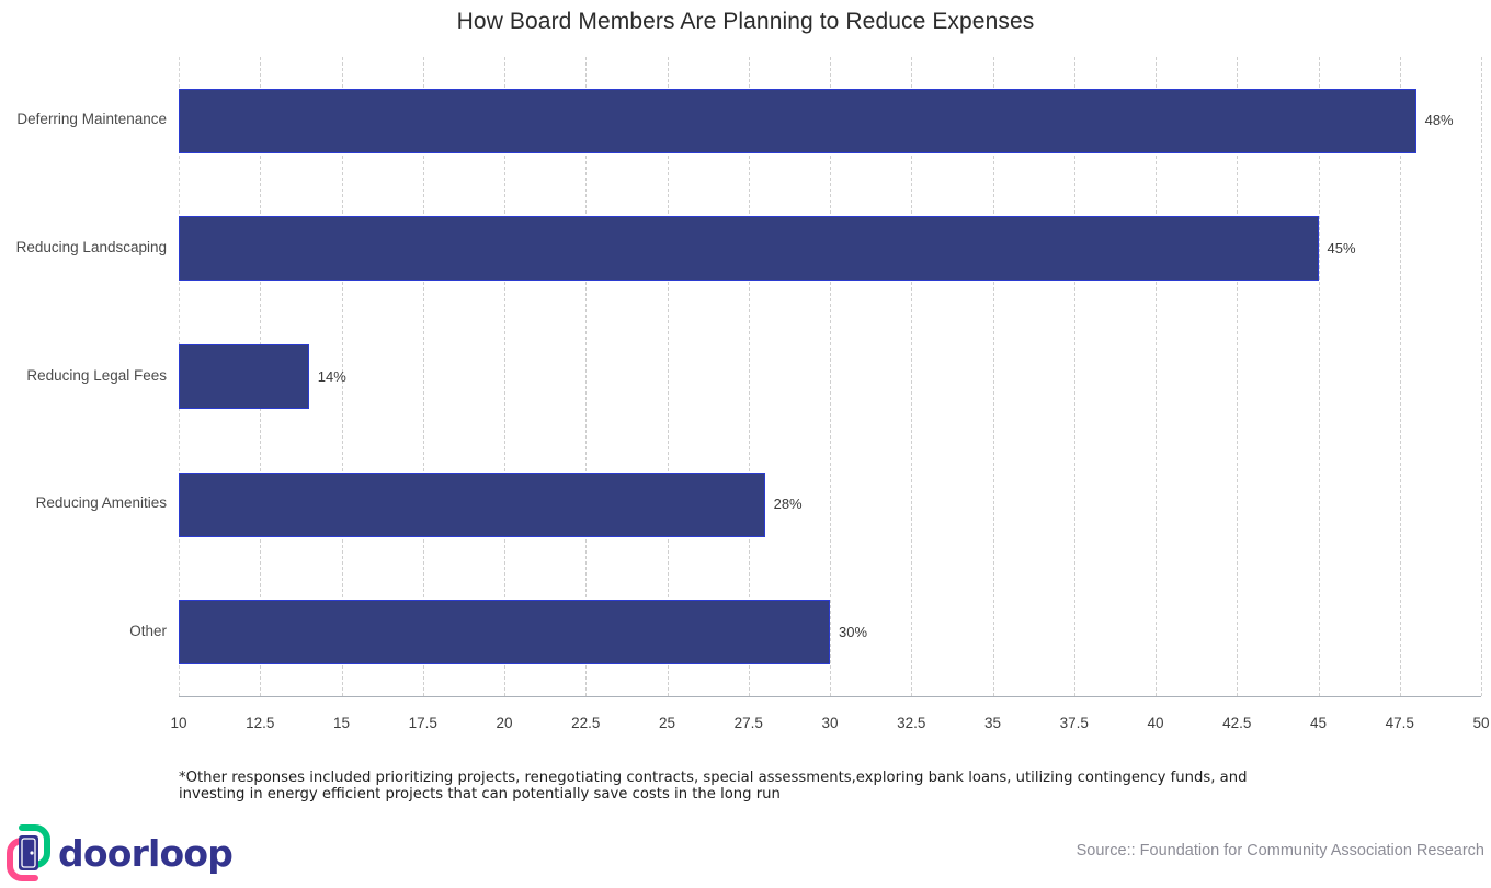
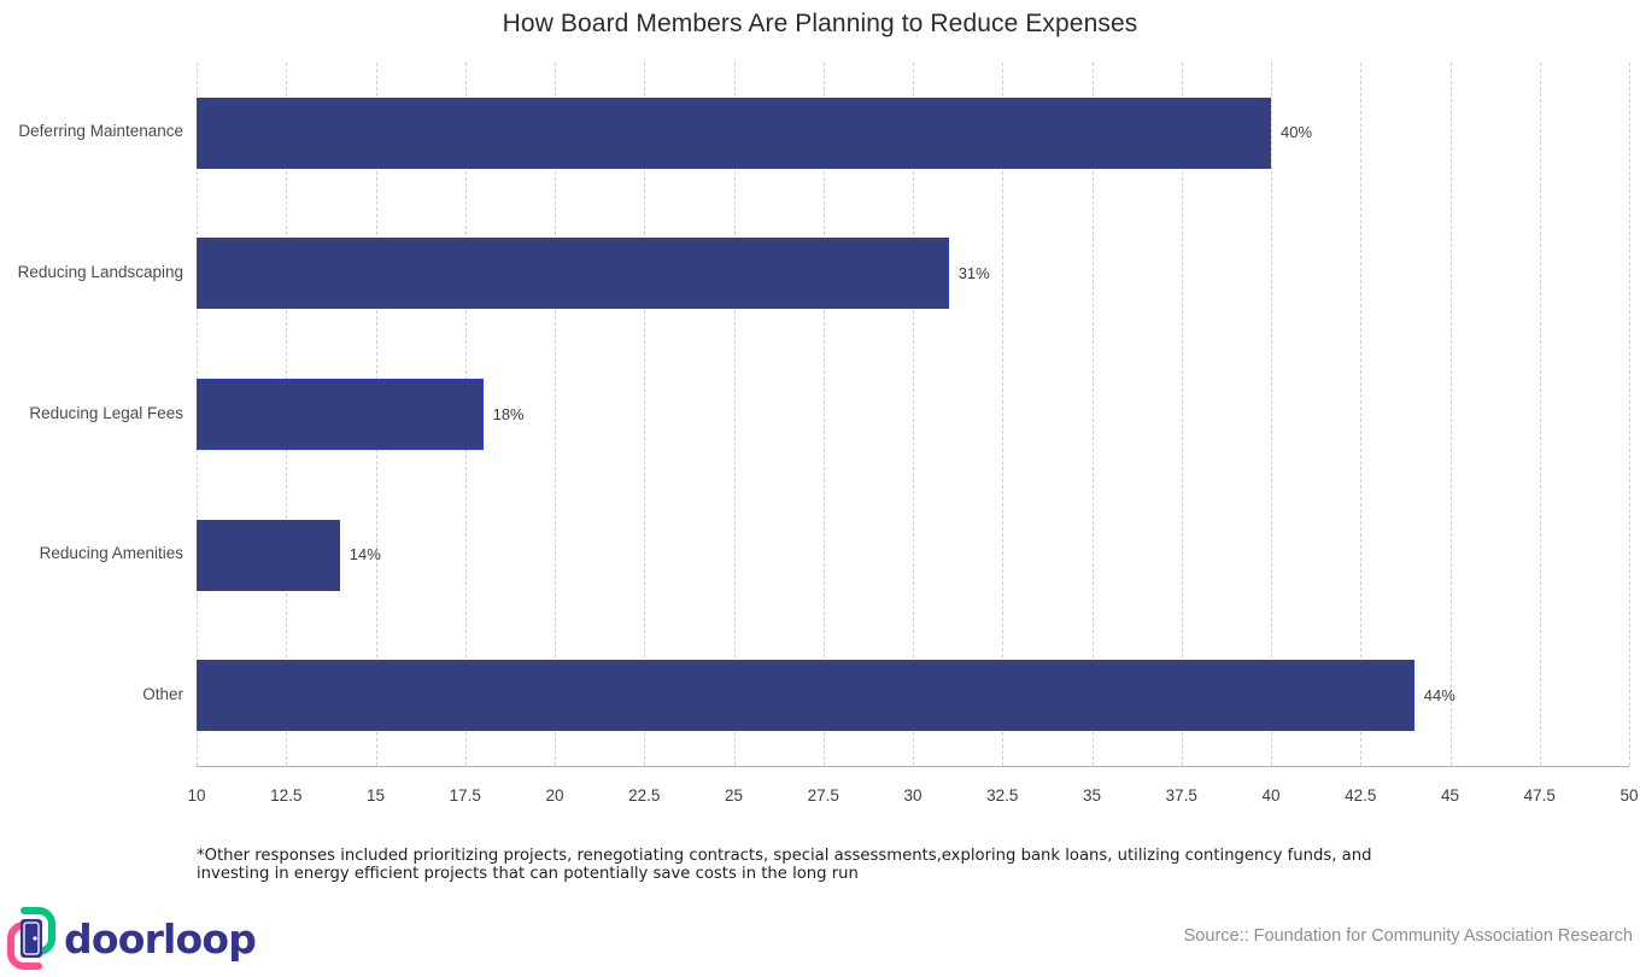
Deferring Maintenance: 48% -> 40%
Reducing Landscaping: 45% -> 31%
Reducing Legal Fees: 14% -> 18%
Reducing Amenities: 28% -> 14%
Other: 30% -> 44%
